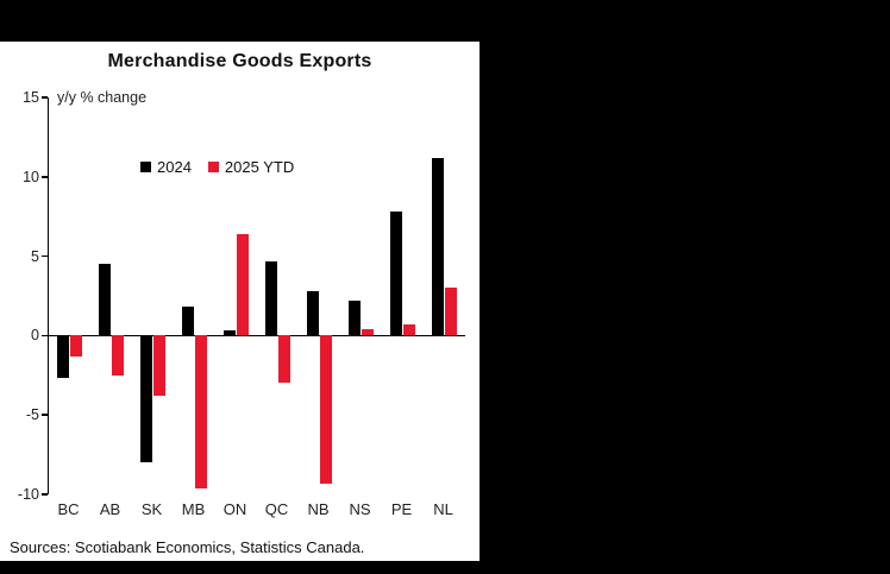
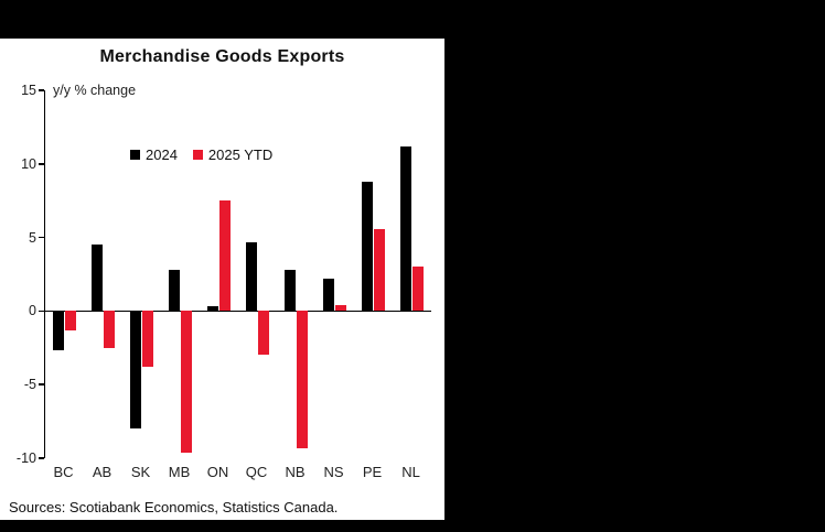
2024/MB: 1.8 -> 2.8
2025 YTD/ON: 6.4 -> 7.5
2024/PE: 7.8 -> 8.8
2025 YTD/PE: 0.7 -> 5.6
